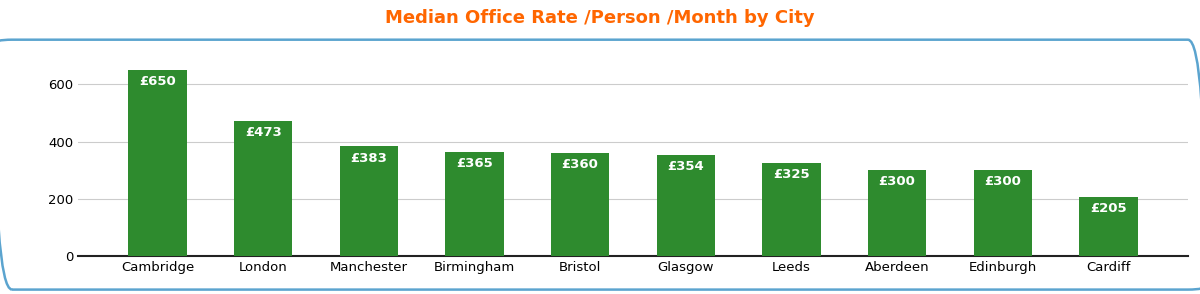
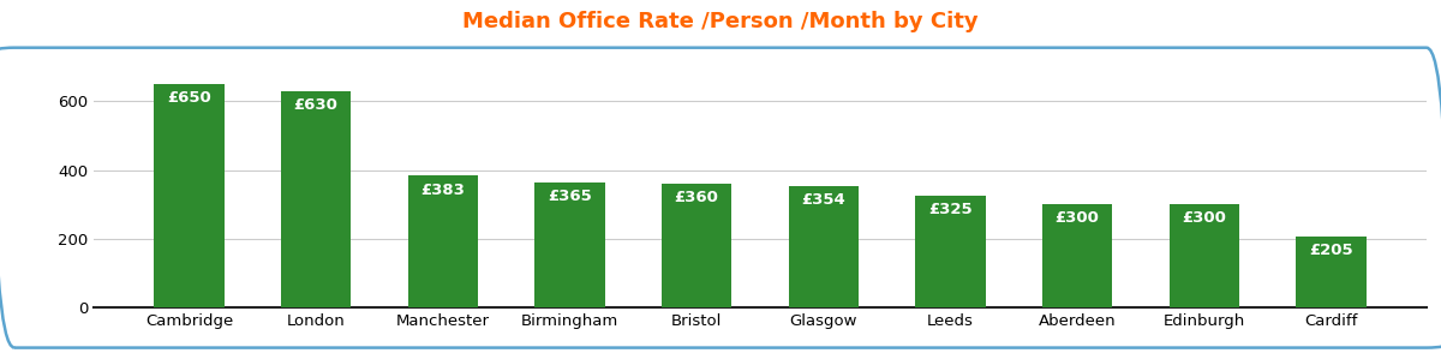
London: £473 -> £630
